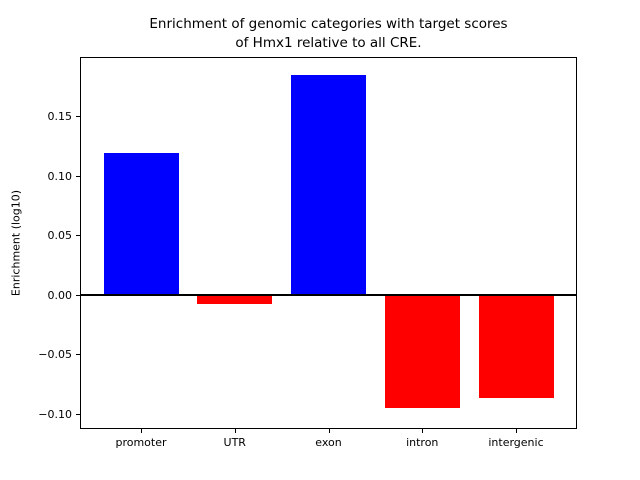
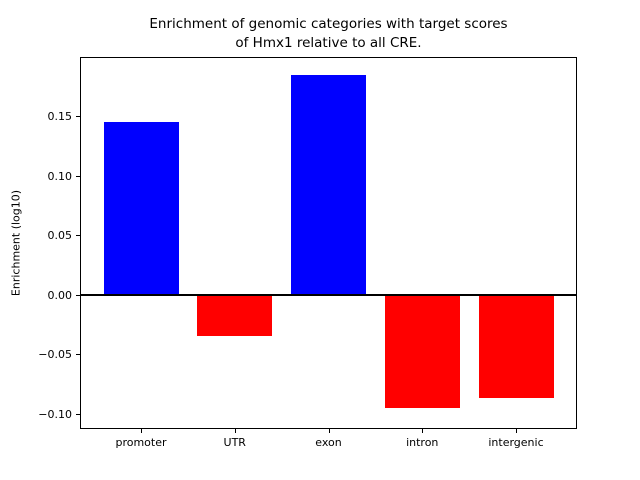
promoter: 0.119 -> 0.145
UTR: -0.008 -> -0.035
